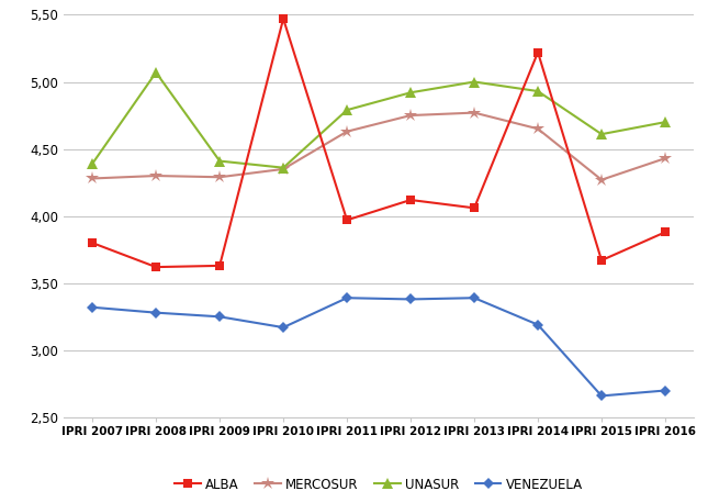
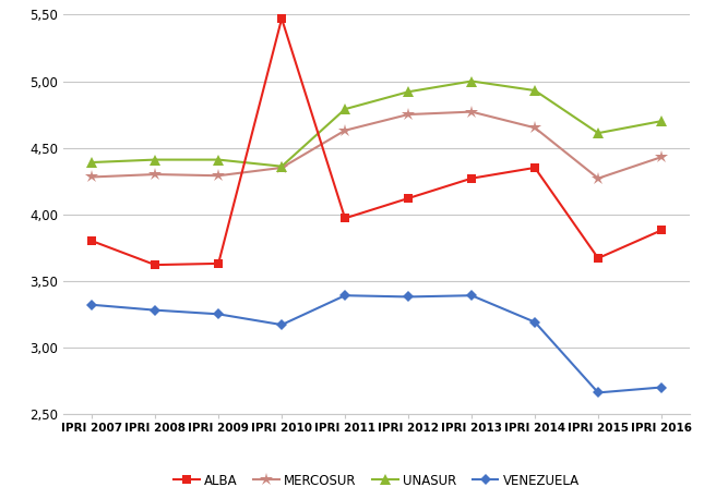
UNASUR/IPRI 2008: 5,07 -> 4,41
ALBA/IPRI 2013: 4,06 -> 4,27
ALBA/IPRI 2014: 5,22 -> 4,35
